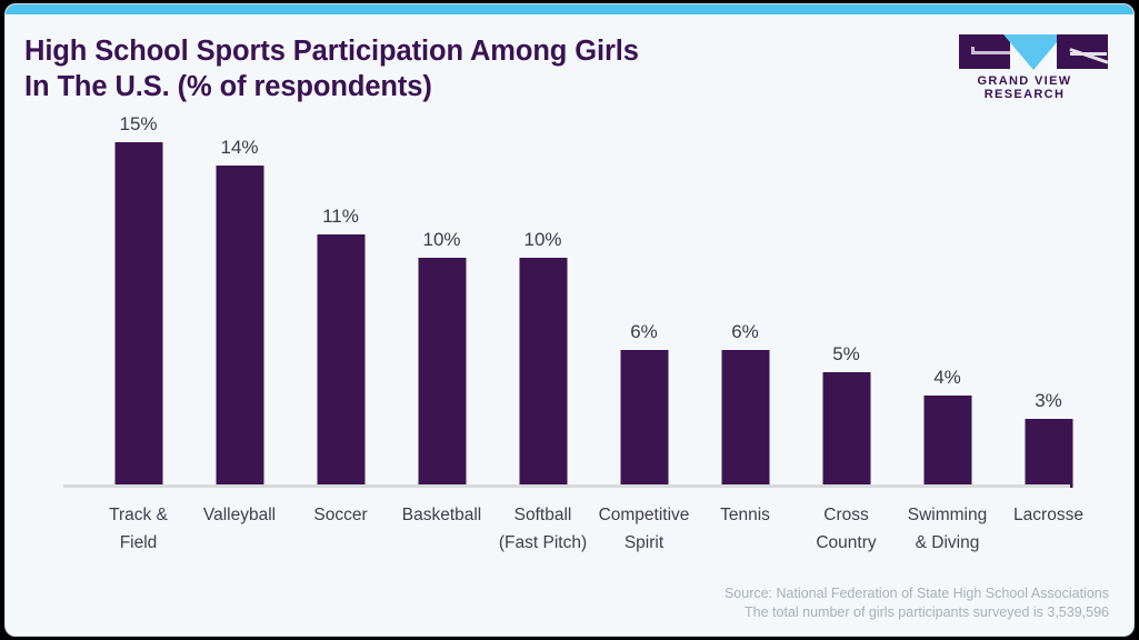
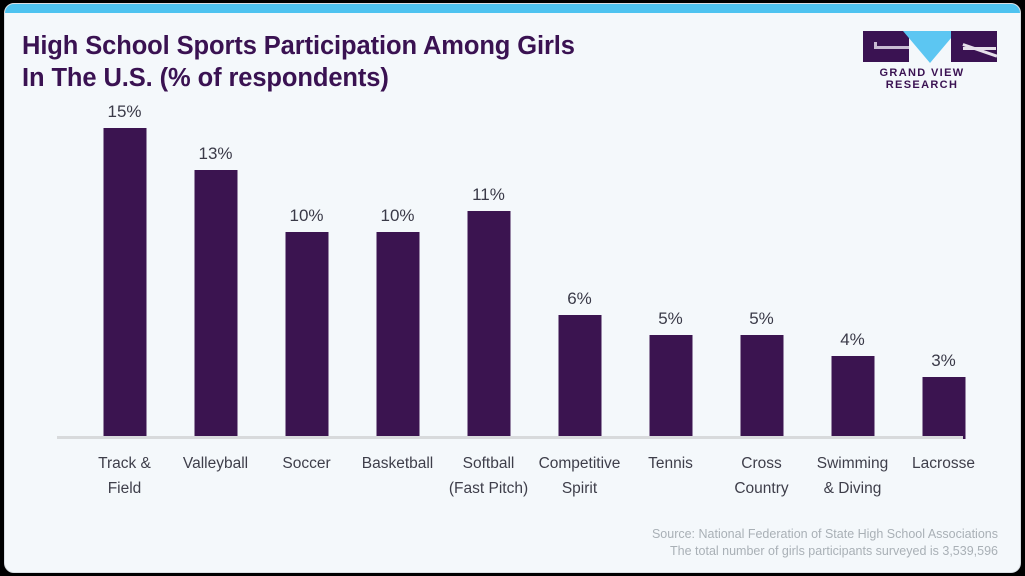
Valleyball: 14% -> 13%
Soccer: 11% -> 10%
Softball (Fast Pitch): 10% -> 11%
Tennis: 6% -> 5%
